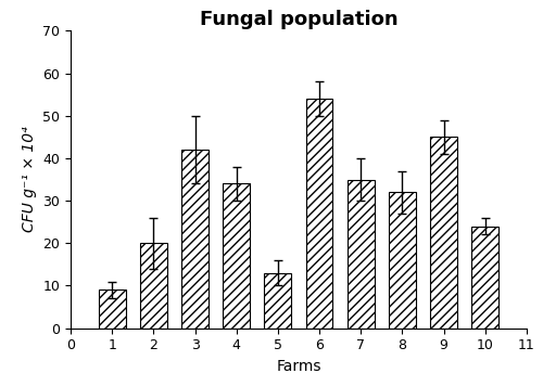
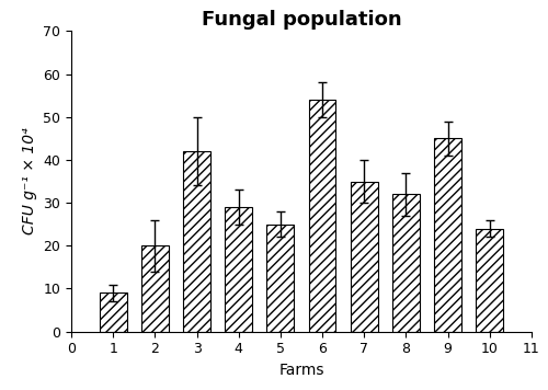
4: 34 -> 29
5: 13 -> 25
